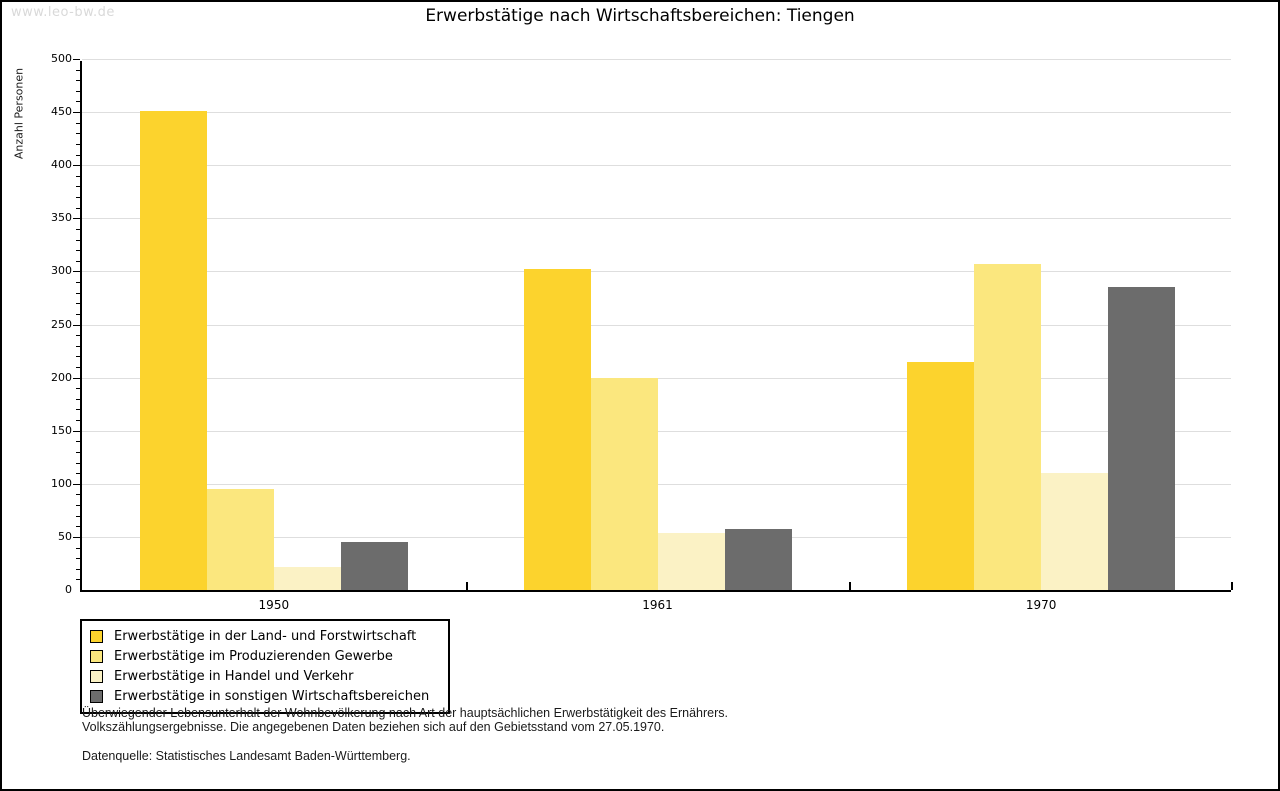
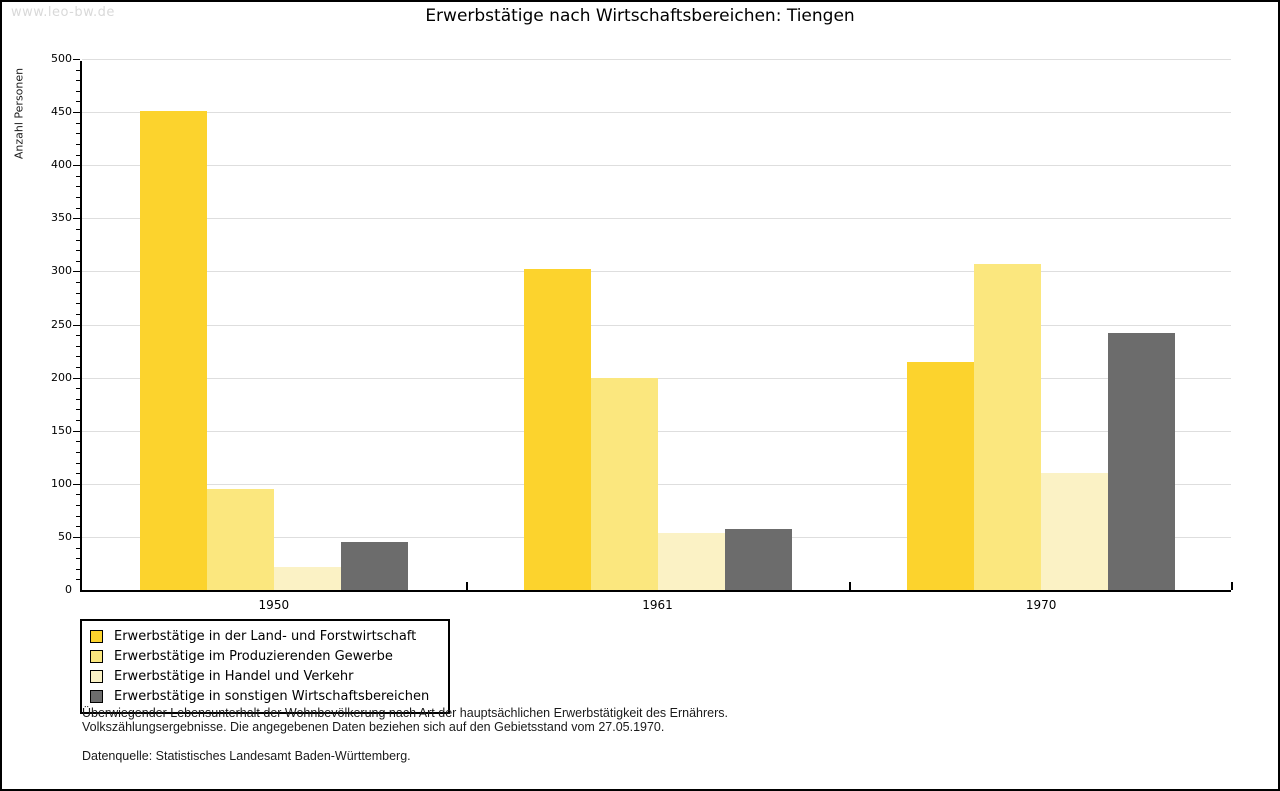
Erwerbstätige in sonstigen Wirtschaftsbereichen/1970: 285 -> 242
